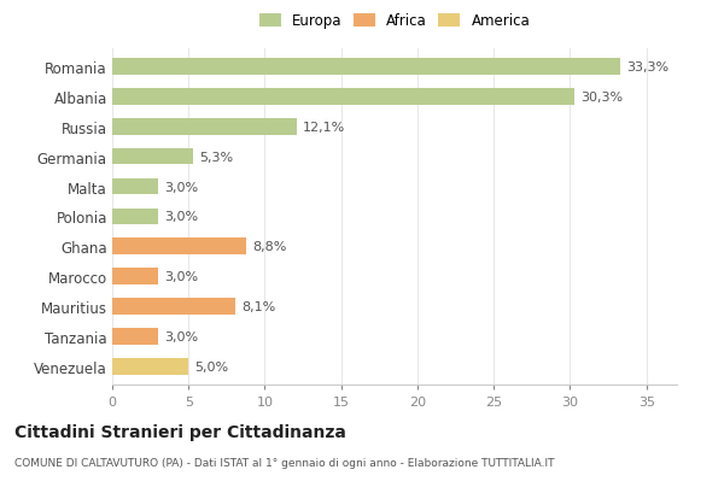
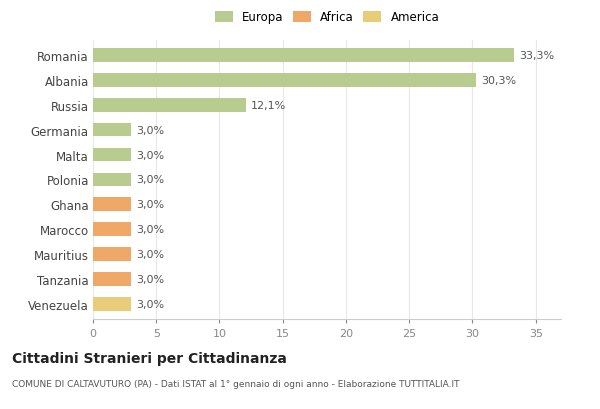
Germania: 5,3% -> 3,0%
Ghana: 8,8% -> 3,0%
Mauritius: 8,1% -> 3,0%
Venezuela: 5,0% -> 3,0%
